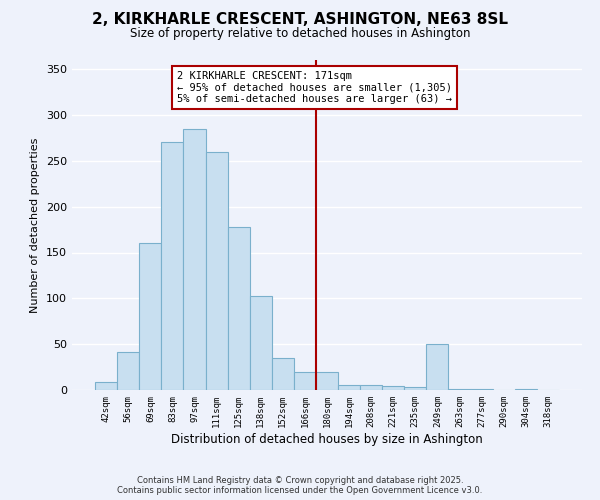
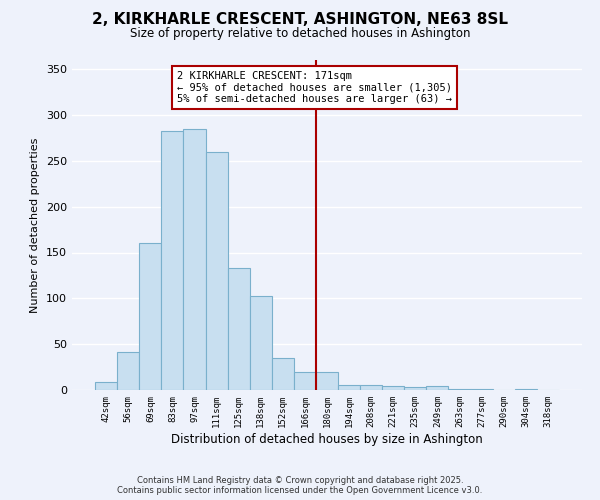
83sqm: 270 -> 283
125sqm: 178 -> 133
249sqm: 50 -> 4
